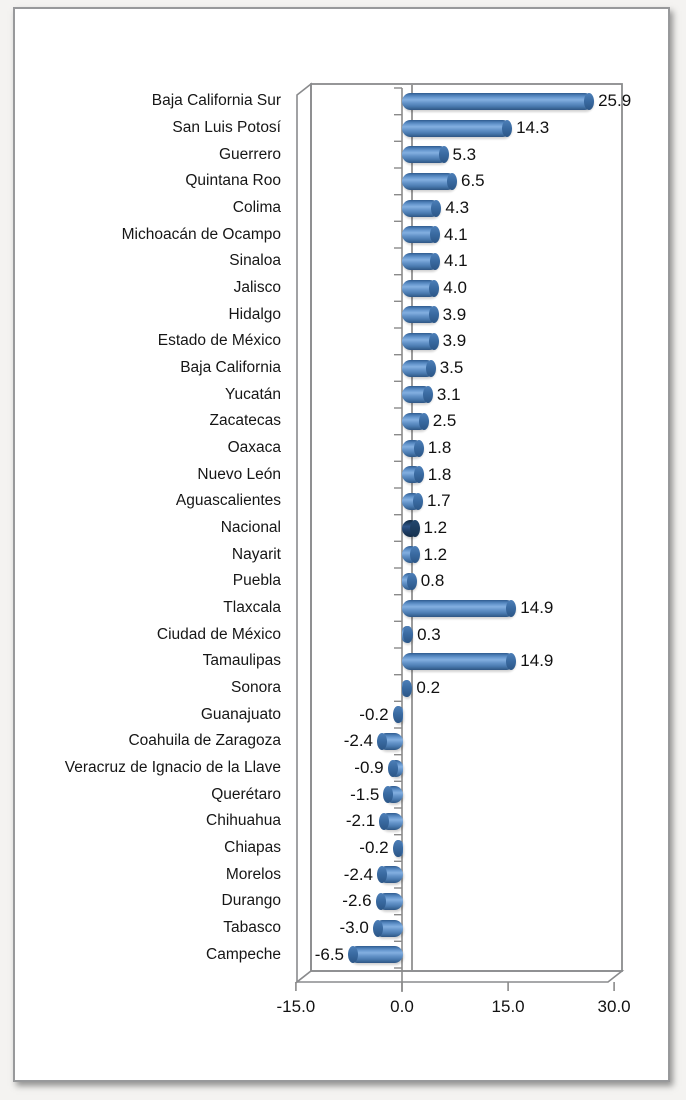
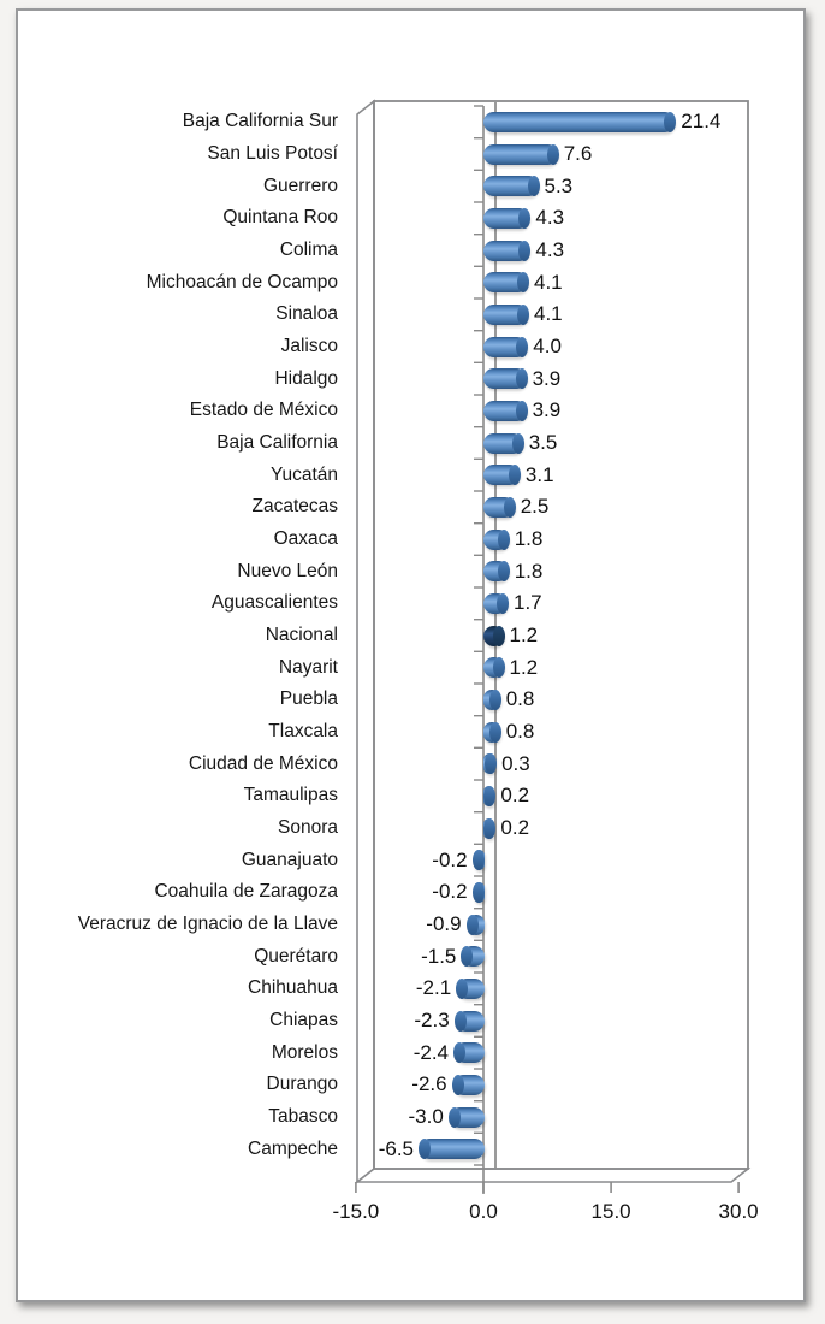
Baja California Sur: 25.9 -> 21.4
San Luis Potosí: 14.3 -> 7.6
Quintana Roo: 6.5 -> 4.3
Tlaxcala: 14.9 -> 0.8
Tamaulipas: 14.9 -> 0.2
Coahuila de Zaragoza: -2.4 -> -0.2
Chiapas: -0.2 -> -2.3
